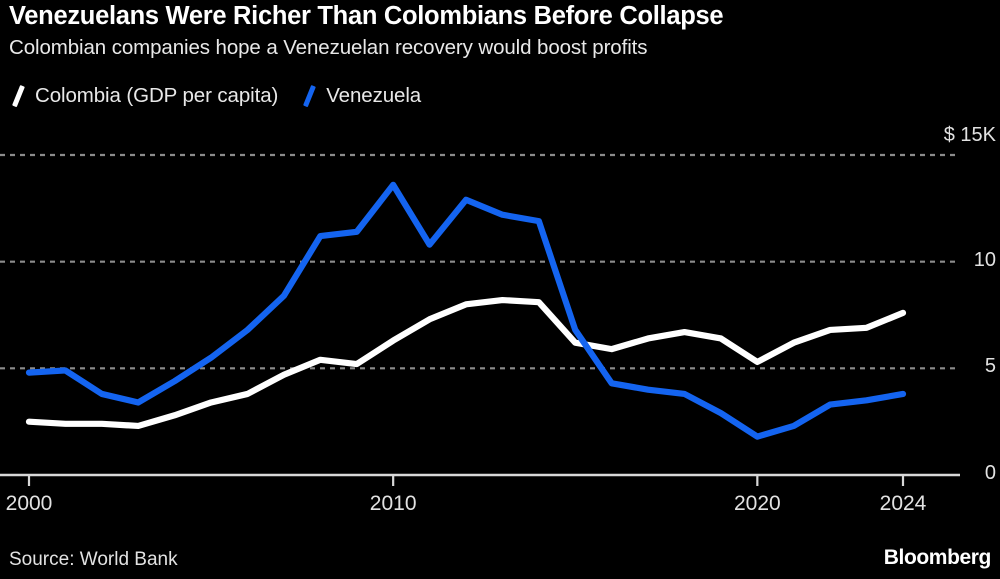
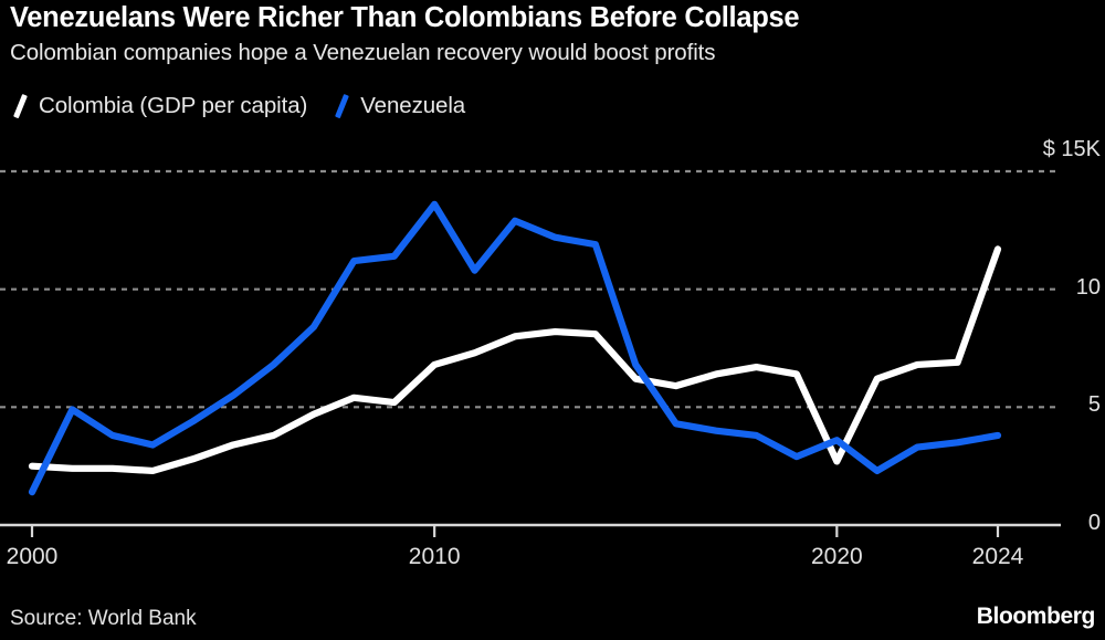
Venezuela/2000: 4.8 -> 1.4
Colombia (GDP per capita)/2010: 6.3 -> 6.8
Colombia (GDP per capita)/2020: 5.3 -> 2.7
Venezuela/2020: 1.8 -> 3.6
Colombia (GDP per capita)/2024: 7.6 -> 11.7
